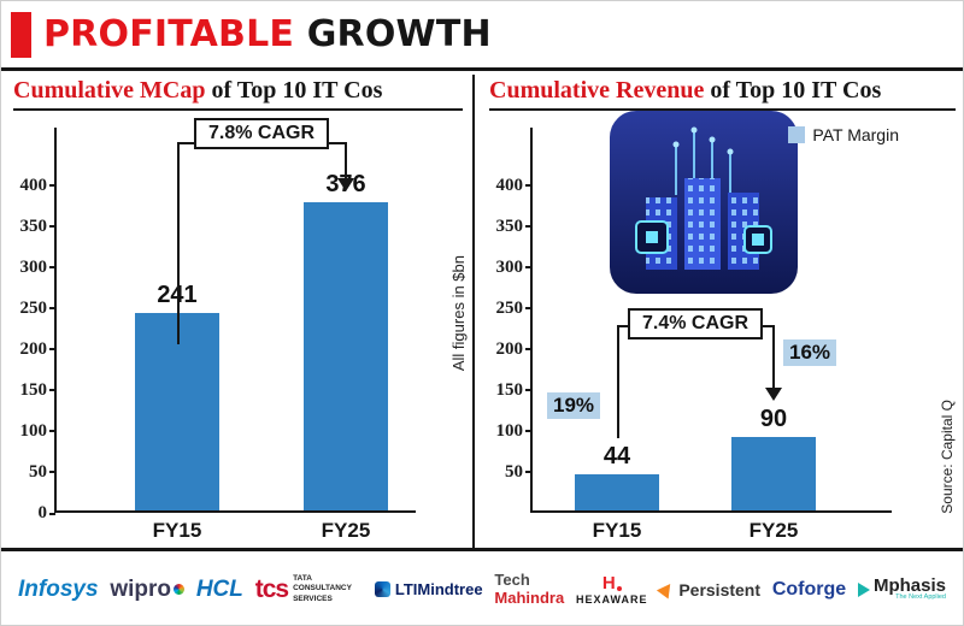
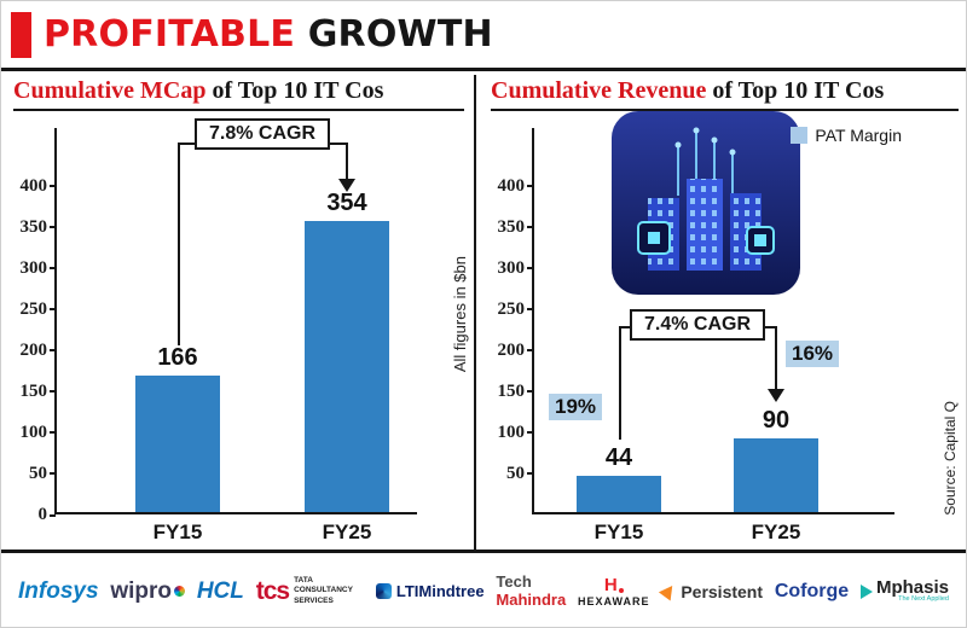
Cumulative MCap of Top 10 IT Cos/FY15: 241 -> 166
Cumulative MCap of Top 10 IT Cos/FY25: 376 -> 354
